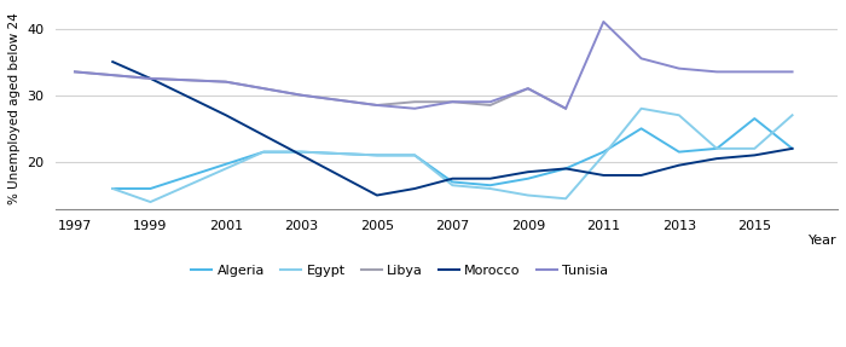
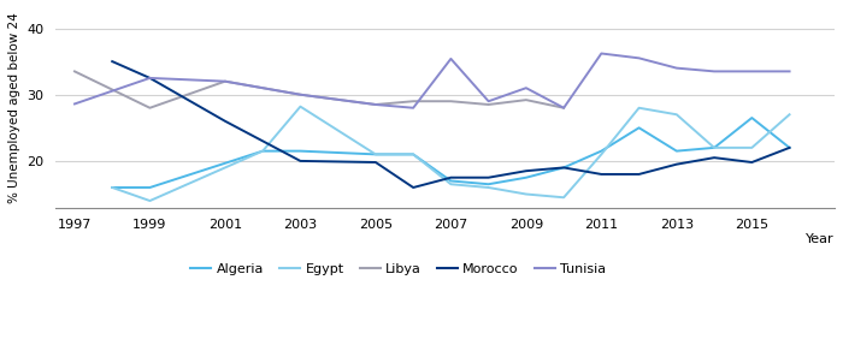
Tunisia/1997: 33.5 -> 28.6
Libya/1999: 32.5 -> 28.0
Morocco/2001: 27.0 -> 26.0
Egypt/2003: 21.5 -> 28.2
Morocco/2003: 21.0 -> 20.0
Morocco/2005: 15.0 -> 19.8
Tunisia/2007: 29.0 -> 35.4
Libya/2009: 31.0 -> 29.2
Tunisia/2011: 41.0 -> 36.2
Morocco/2015: 21.0 -> 19.8
